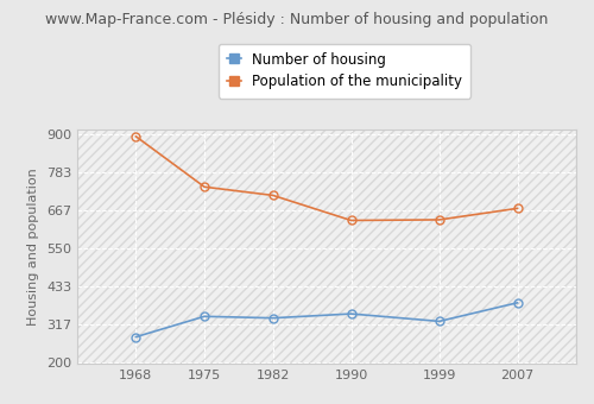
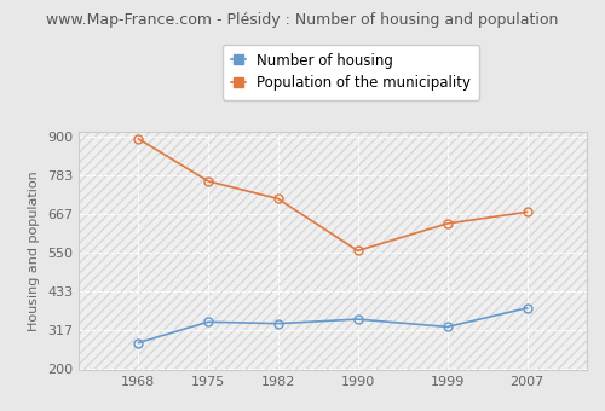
Population of the municipality/1975: 738 -> 765
Population of the municipality/1990: 635 -> 555
